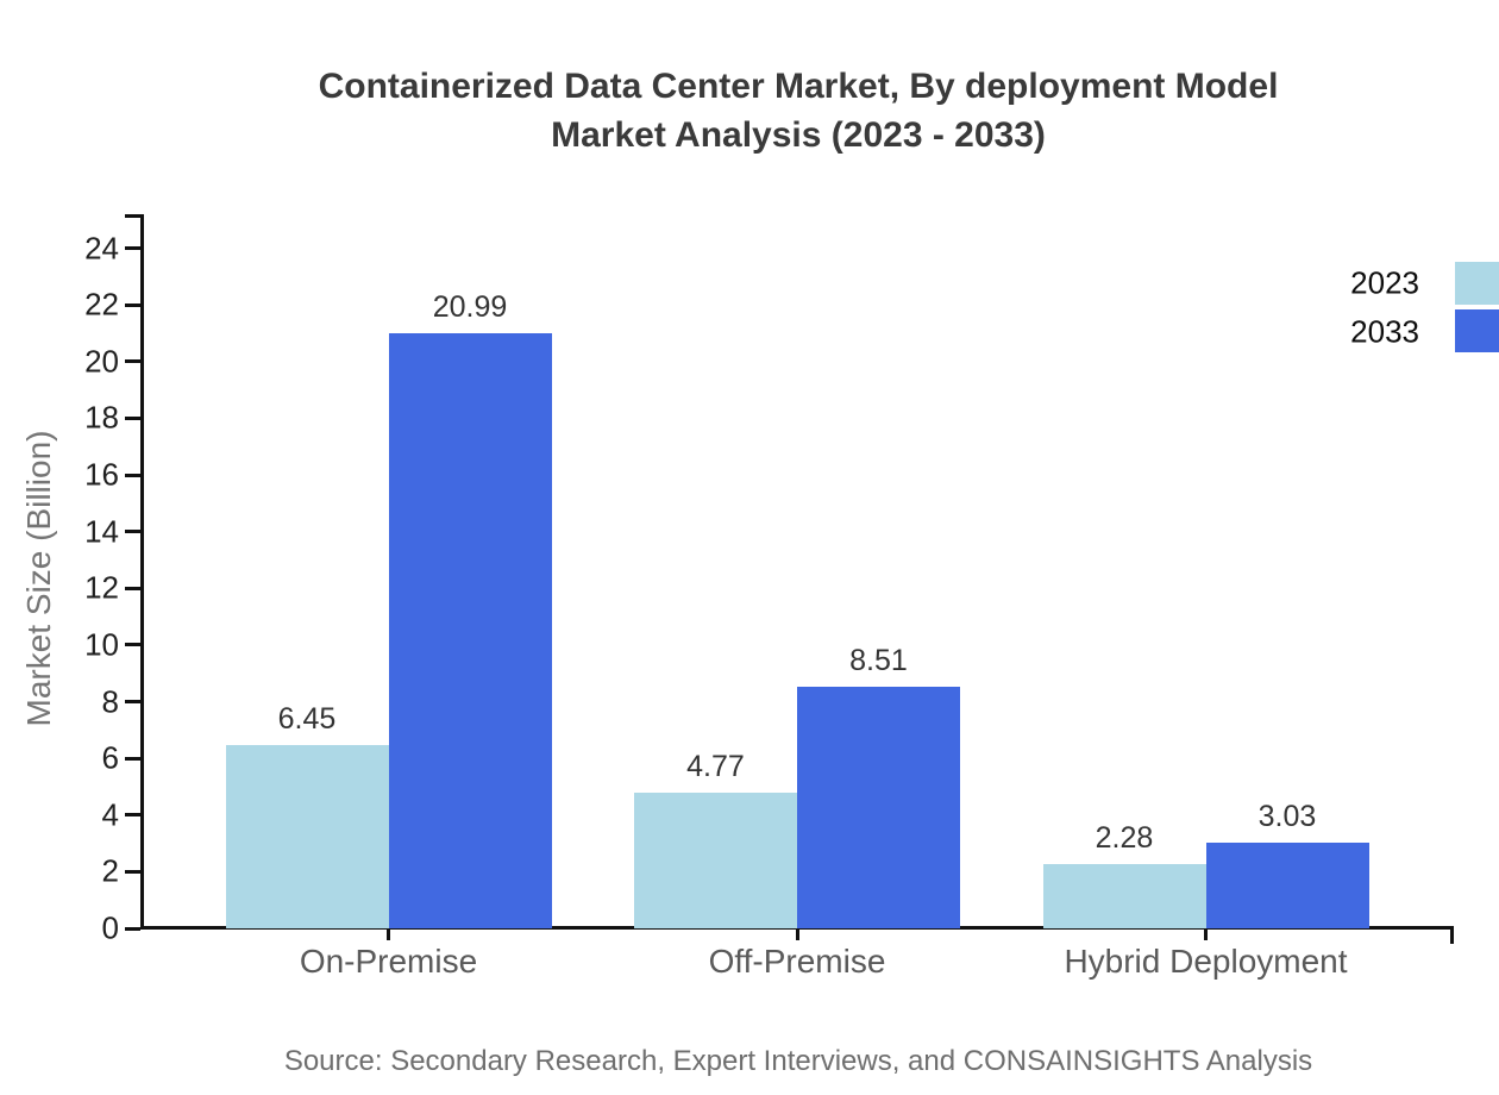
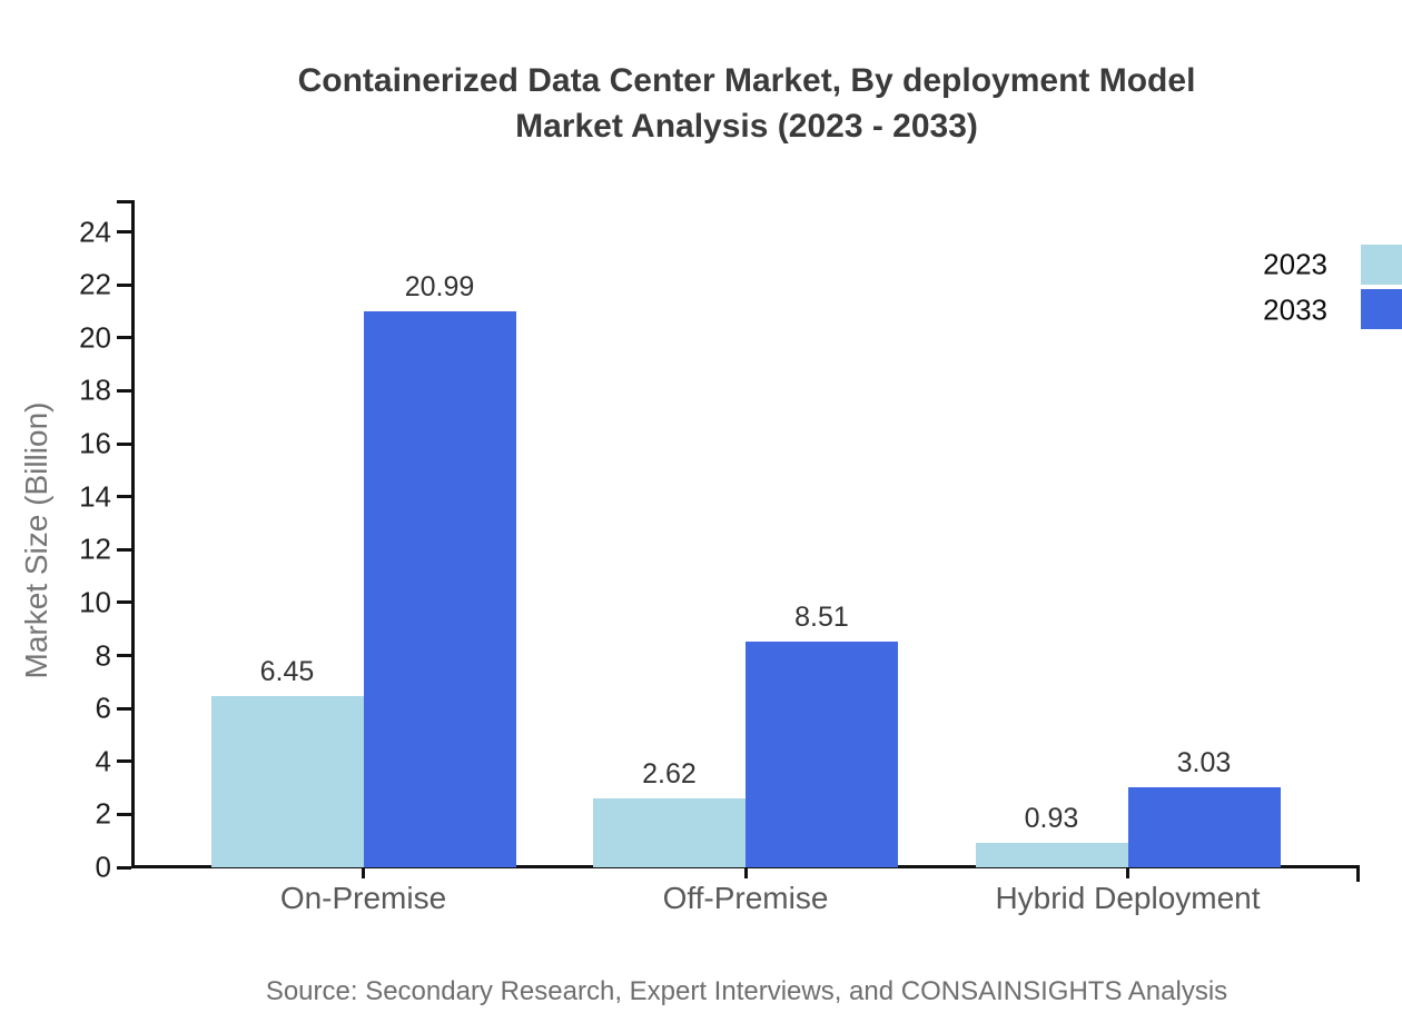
2023/Off-Premise: 4.77 -> 2.62
2023/Hybrid Deployment: 2.28 -> 0.93
